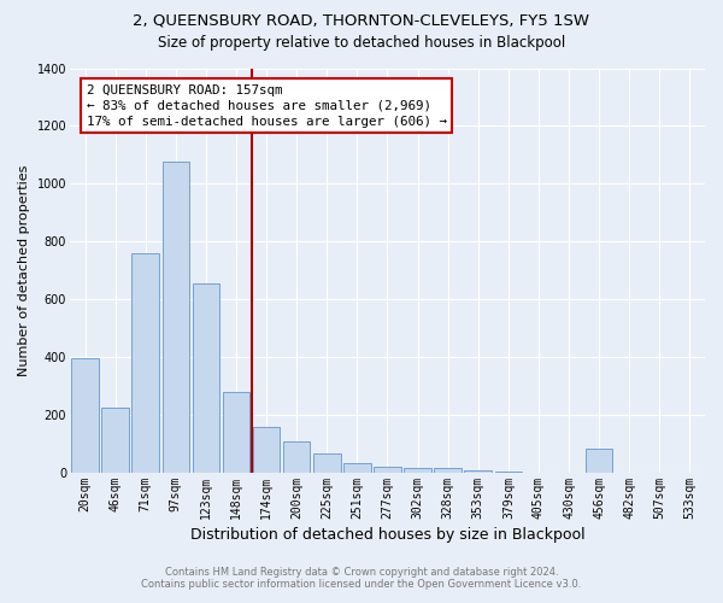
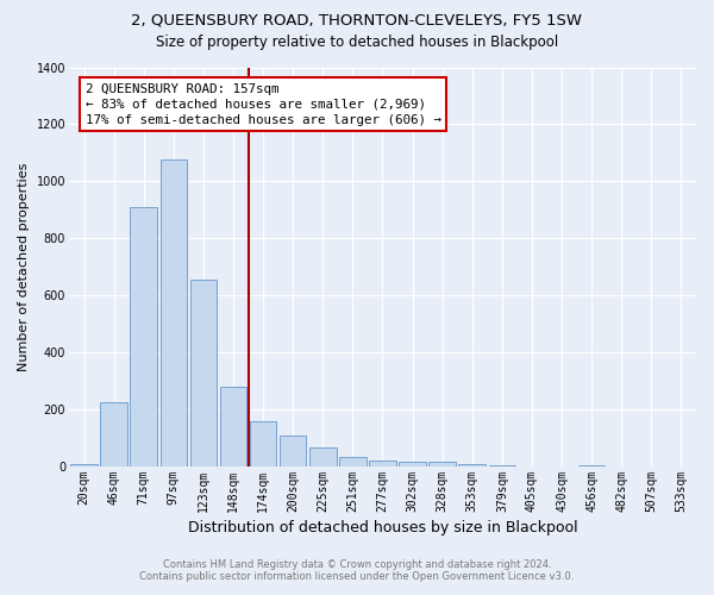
20sqm: 395 -> 10
71sqm: 760 -> 910
456sqm: 85 -> 5
